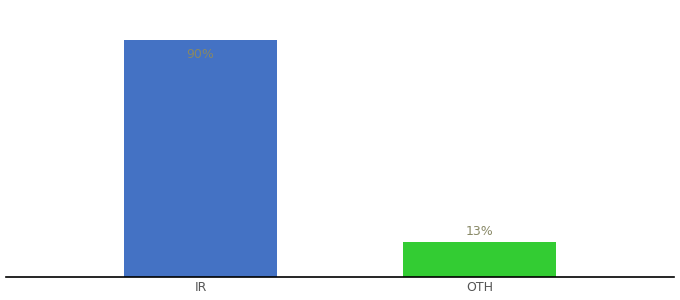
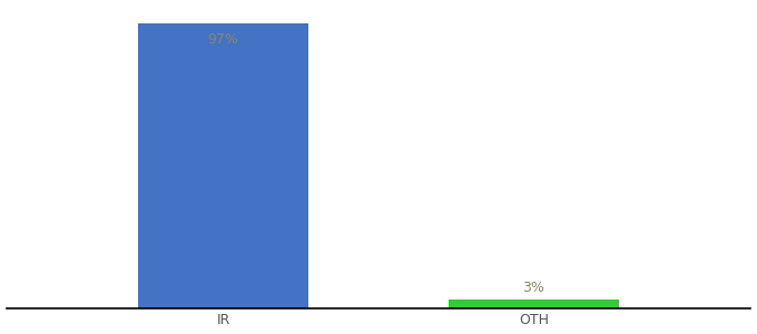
IR: 90% -> 97%
OTH: 13% -> 3%
